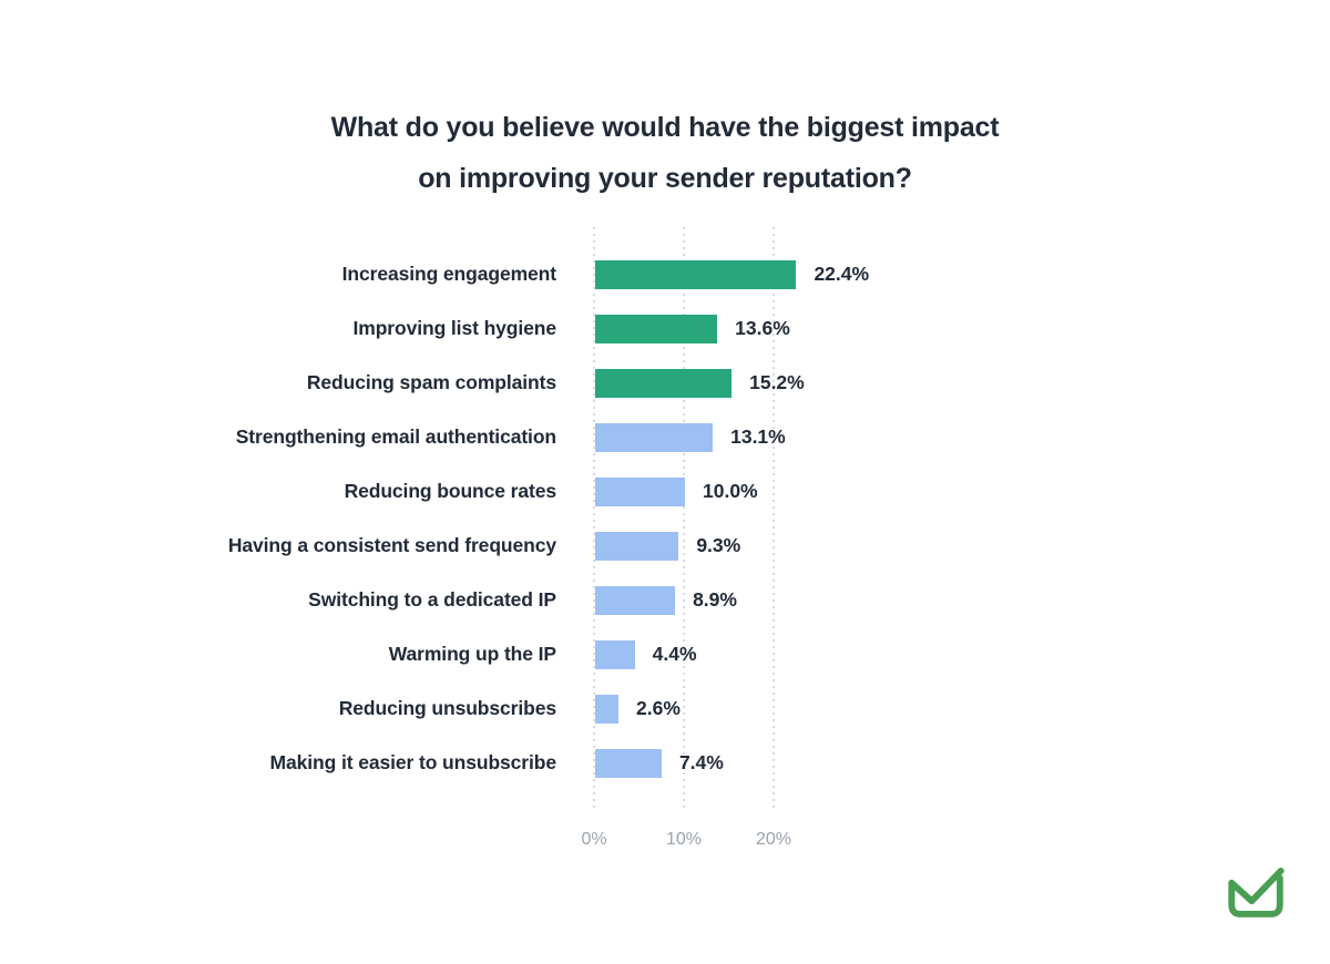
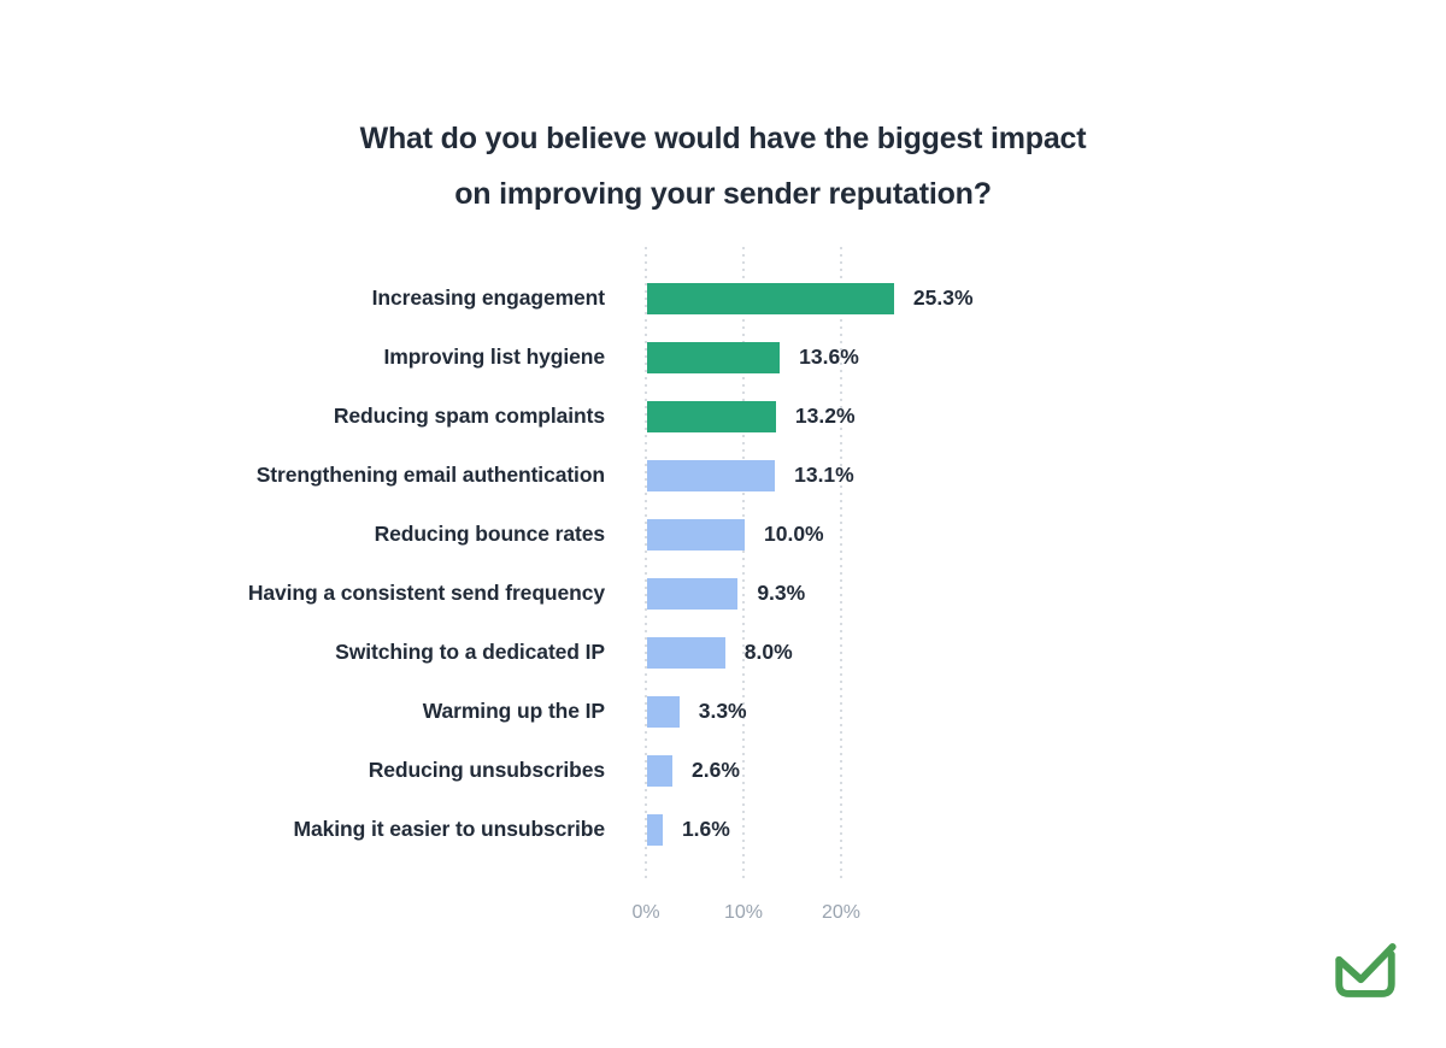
Increasing engagement: 22.4% -> 25.3%
Reducing spam complaints: 15.2% -> 13.2%
Switching to a dedicated IP: 8.9% -> 8.0%
Warming up the IP: 4.4% -> 3.3%
Making it easier to unsubscribe: 7.4% -> 1.6%
